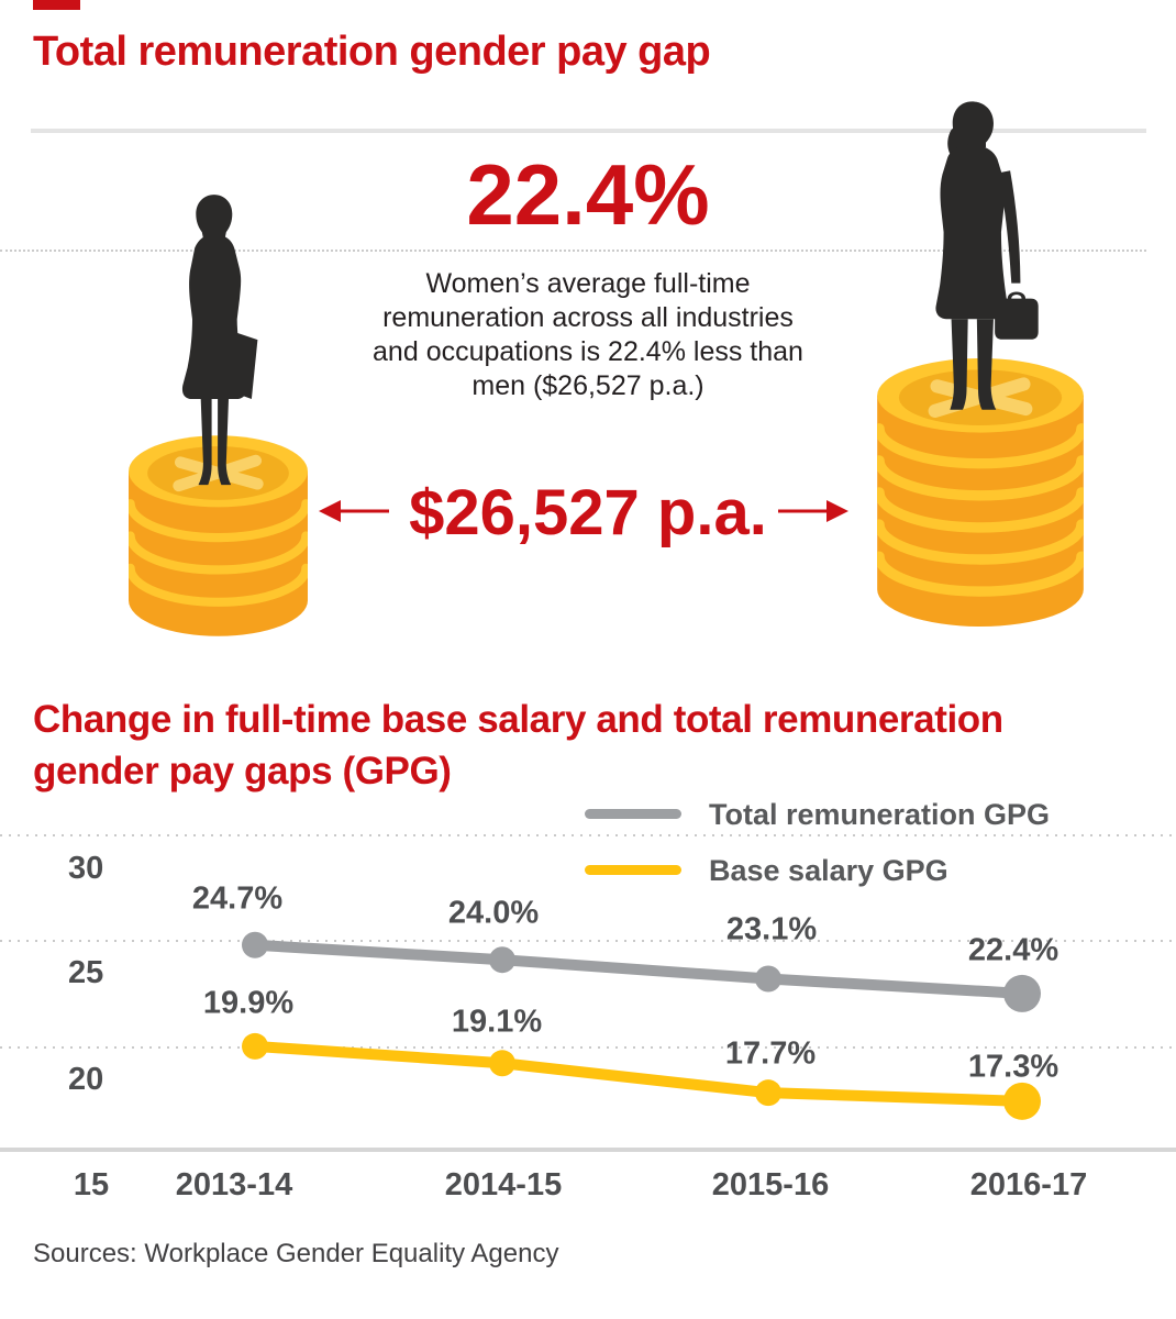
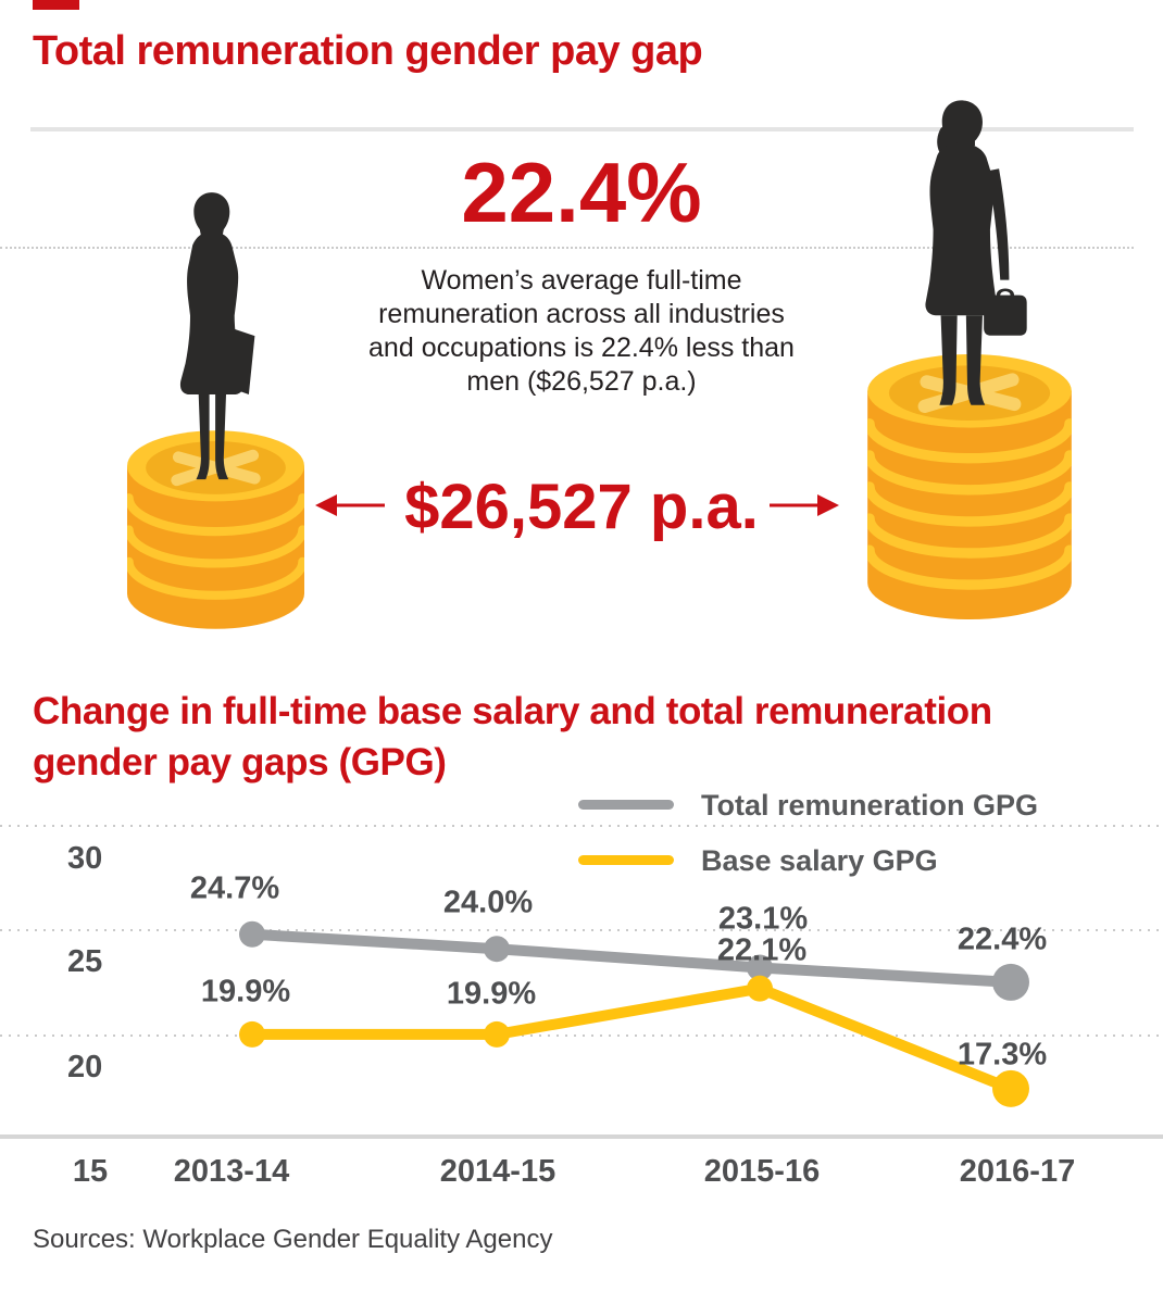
Base salary GPG/2014-15: 19.1% -> 19.9%
Base salary GPG/2015-16: 17.7% -> 22.1%
